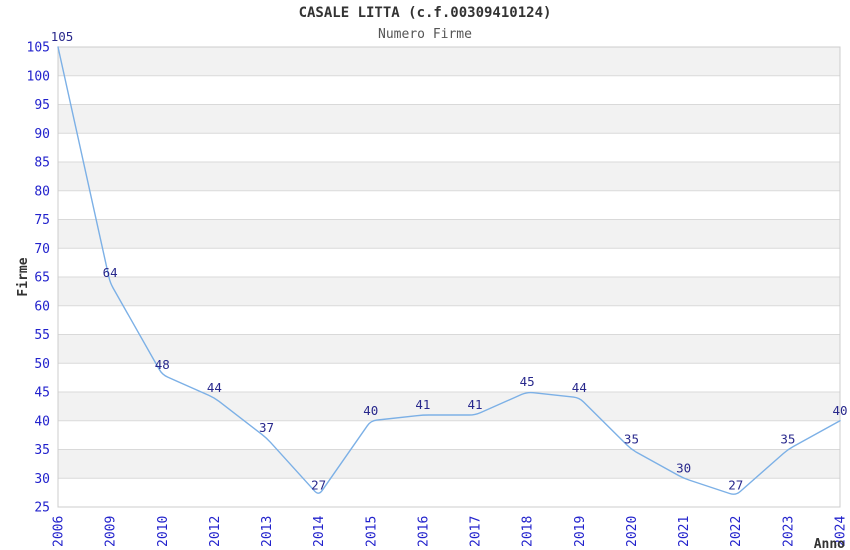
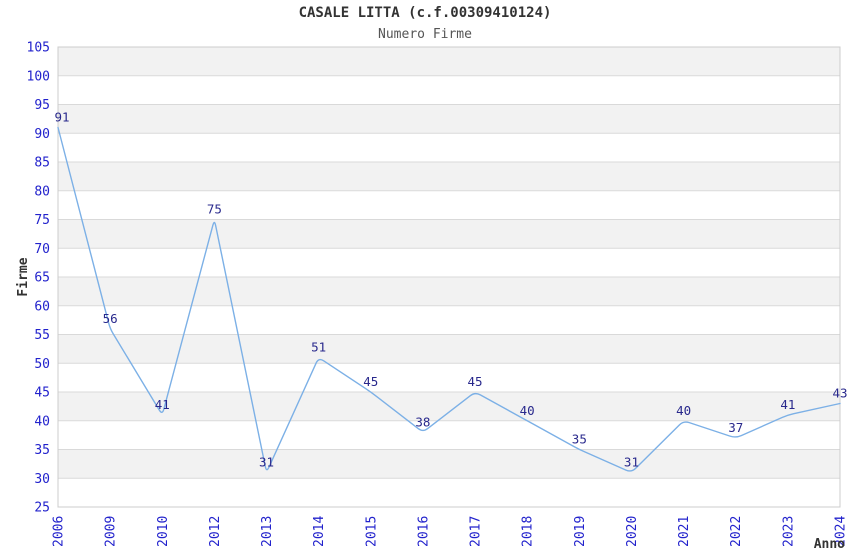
2006: 105 -> 91
2009: 64 -> 56
2010: 48 -> 41
2012: 44 -> 75
2013: 37 -> 31
2014: 27 -> 51
2015: 40 -> 45
2016: 41 -> 38
2017: 41 -> 45
2018: 45 -> 40
2019: 44 -> 35
2020: 35 -> 31
2021: 30 -> 40
2022: 27 -> 37
2023: 35 -> 41
2024: 40 -> 43
